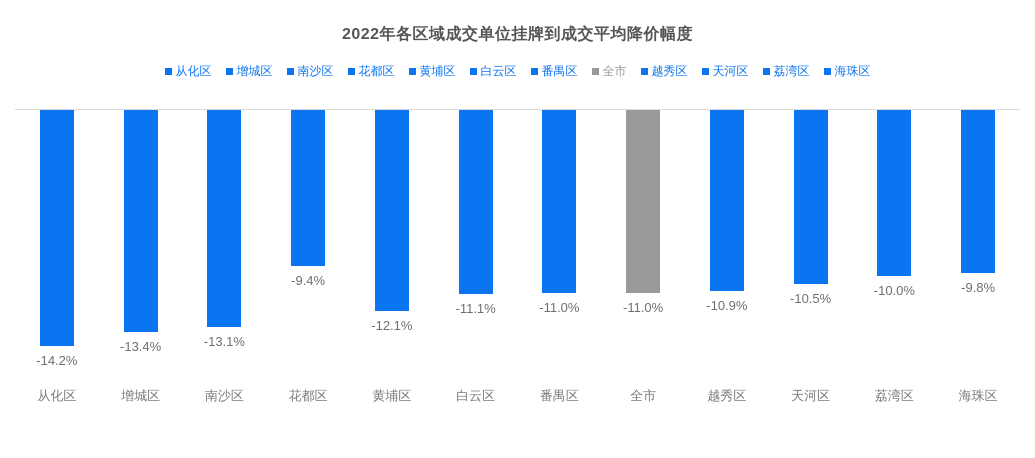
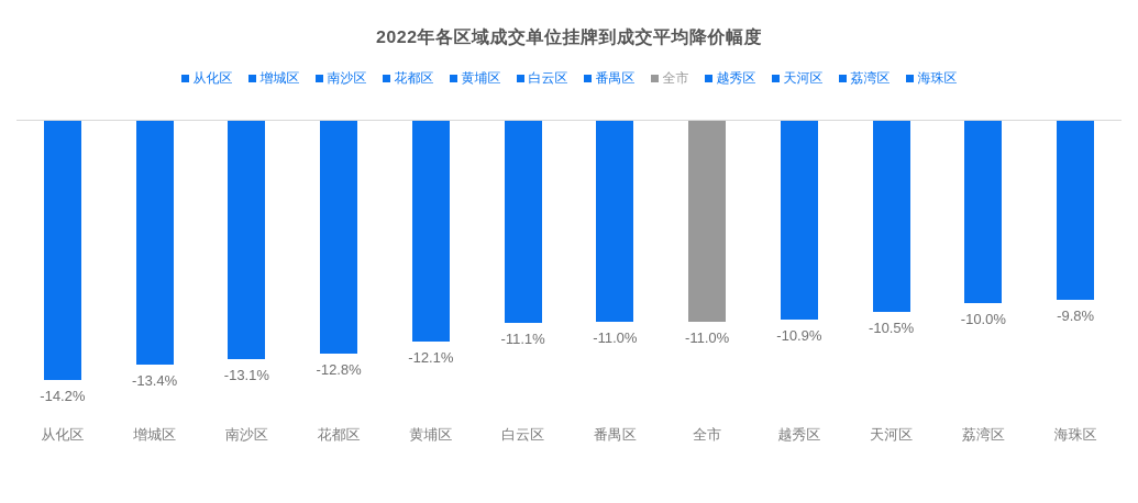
花都区: -9.4% -> -12.8%
